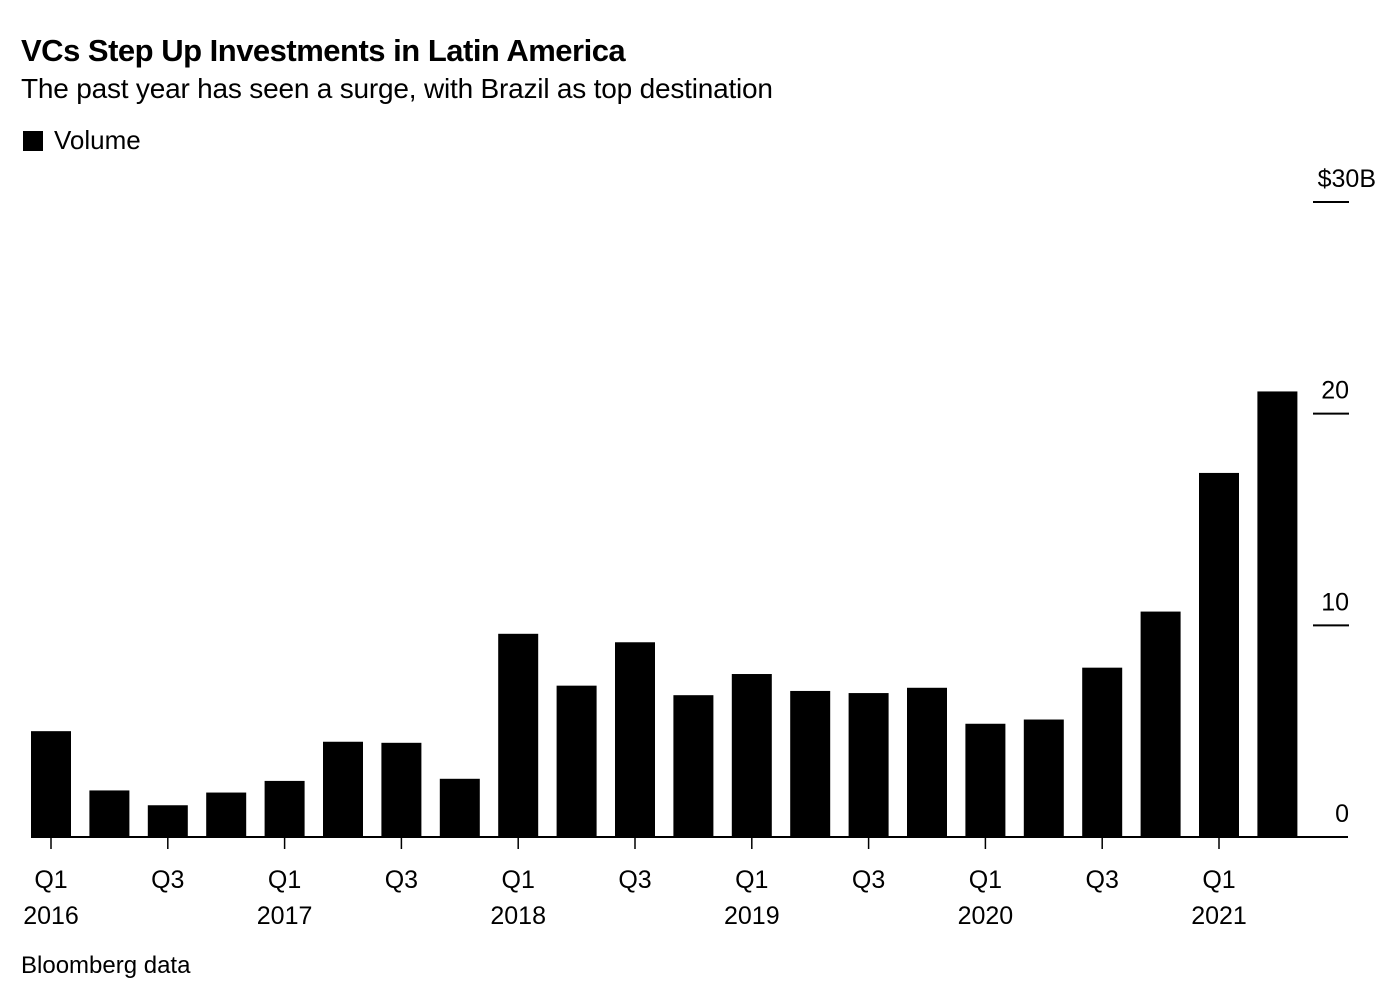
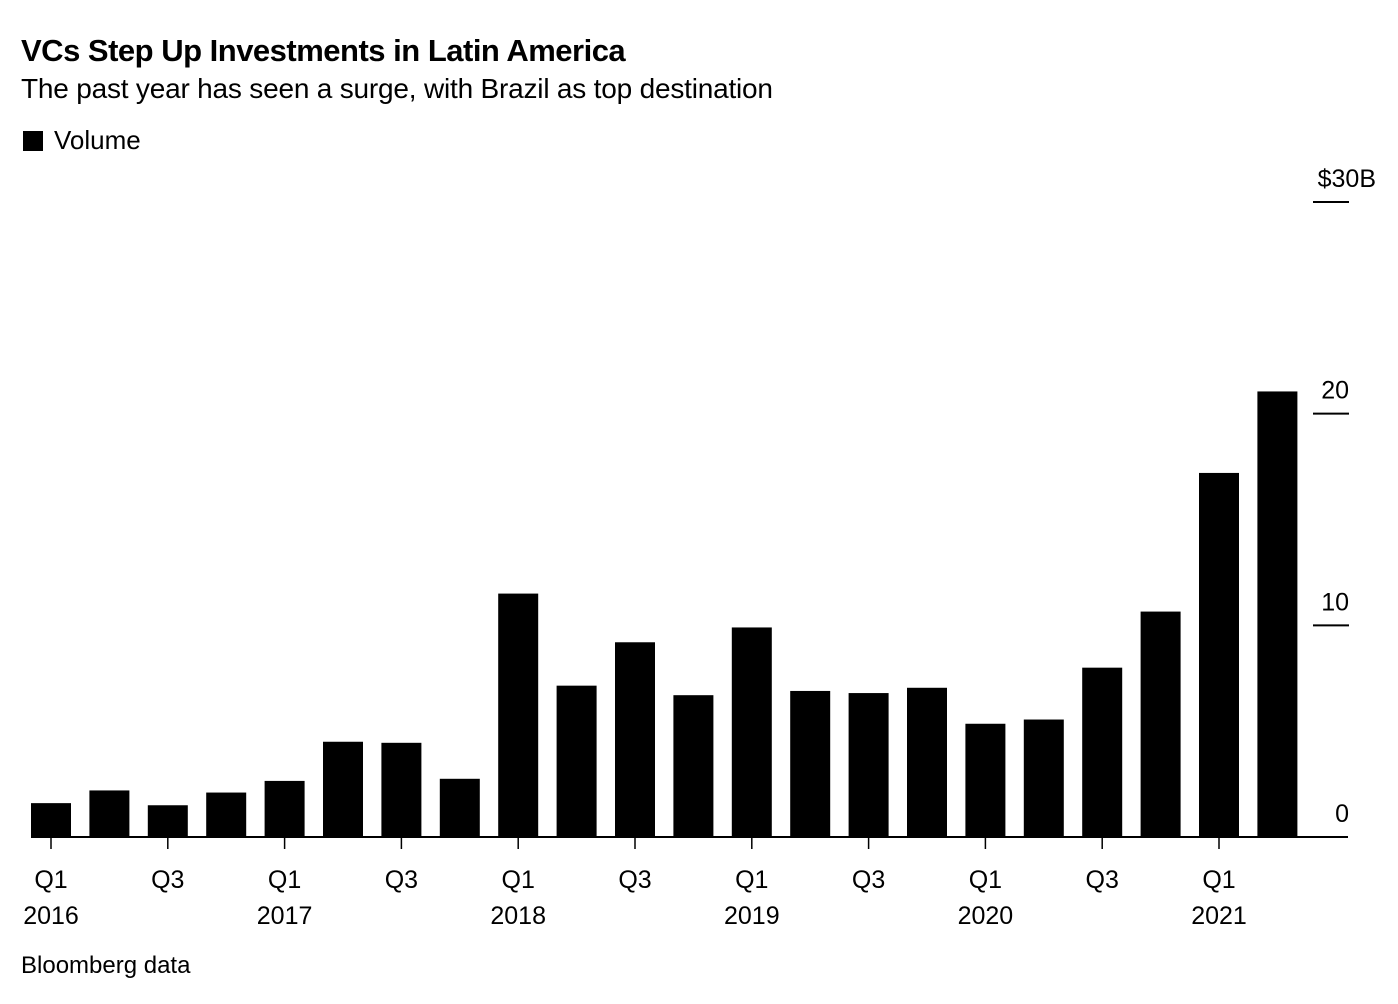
Q1 2016: 5.0 -> 1.6
Q1 2018: 9.6 -> 11.5
Q1 2019: 7.7 -> 9.9
